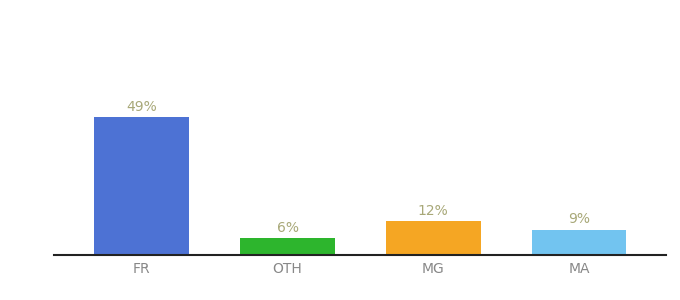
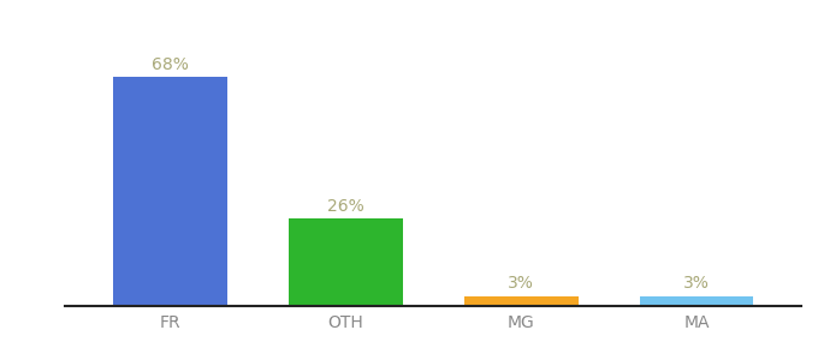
FR: 49% -> 68%
OTH: 6% -> 26%
MG: 12% -> 3%
MA: 9% -> 3%
